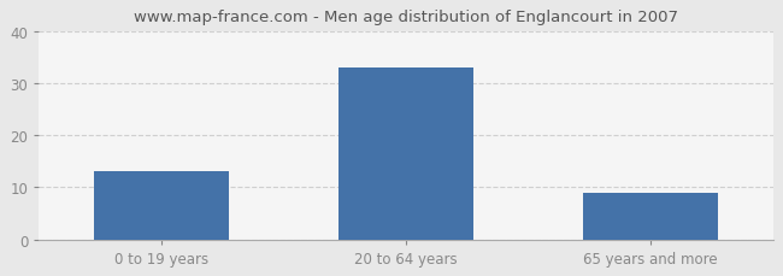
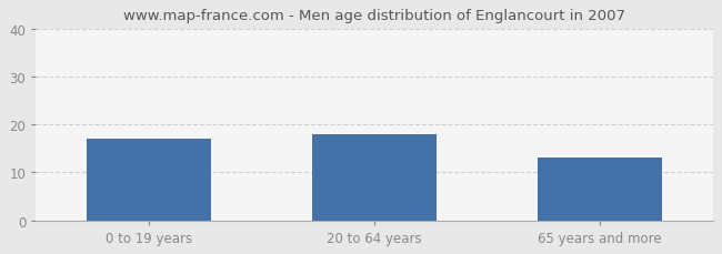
0 to 19 years: 13 -> 17
20 to 64 years: 33 -> 18
65 years and more: 9 -> 13
